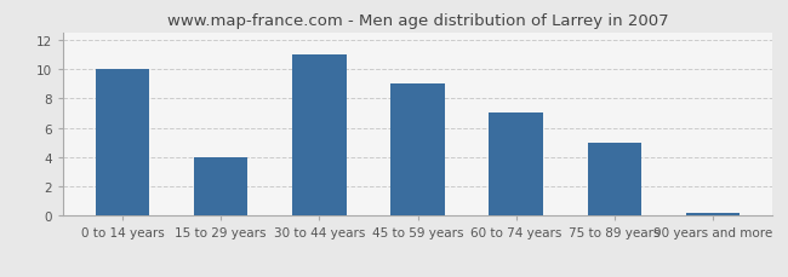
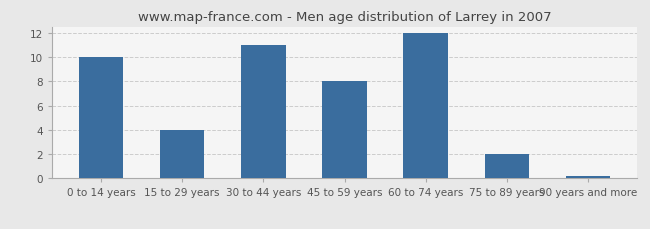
45 to 59 years: 9.0 -> 8.0
60 to 74 years: 7.0 -> 12.0
75 to 89 years: 5.0 -> 2.0
